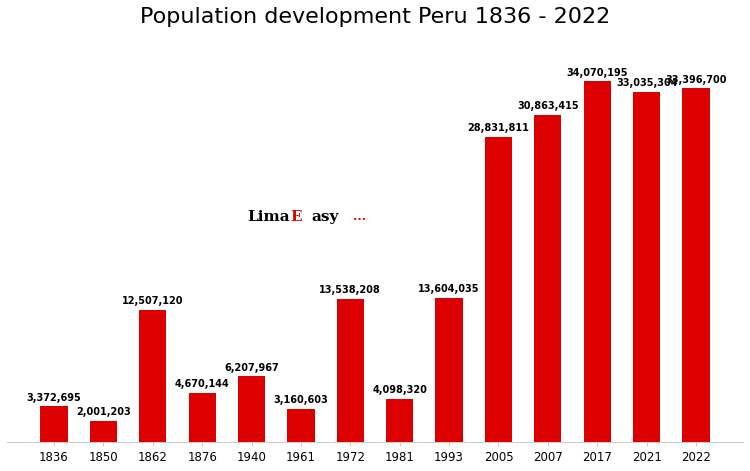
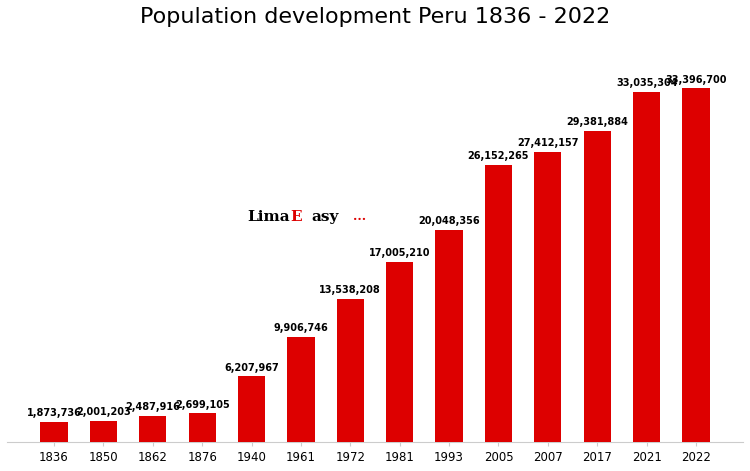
1836: 3,372,695 -> 1,873,736
1862: 12,507,120 -> 2,487,916
1876: 4,670,144 -> 2,699,105
1961: 3,160,603 -> 9,906,746
1981: 4,098,320 -> 17,005,210
1993: 13,604,035 -> 20,048,356
2005: 28,831,811 -> 26,152,265
2007: 30,863,415 -> 27,412,157
2017: 34,070,195 -> 29,381,884
